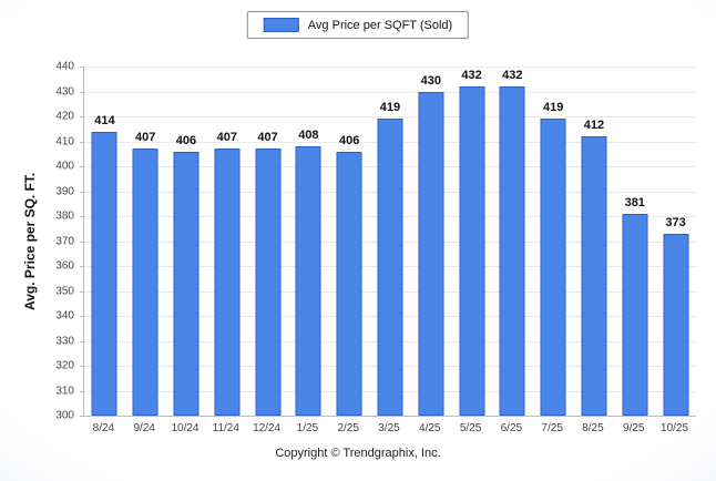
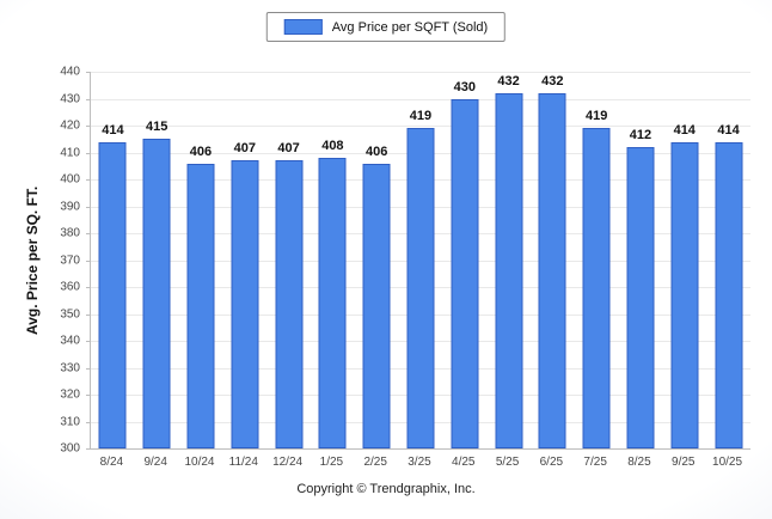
9/24: 407 -> 415
9/25: 381 -> 414
10/25: 373 -> 414
